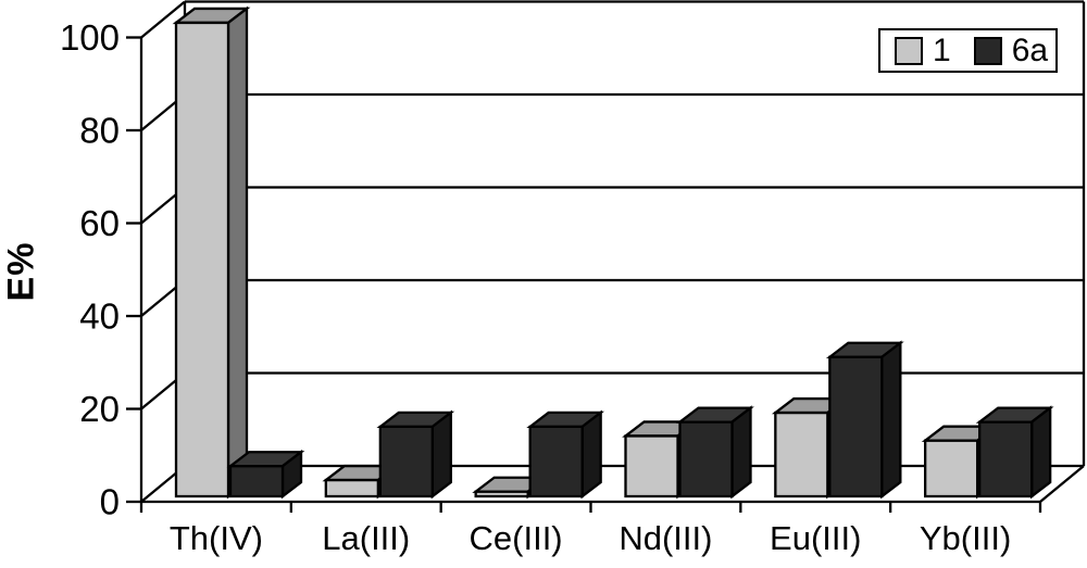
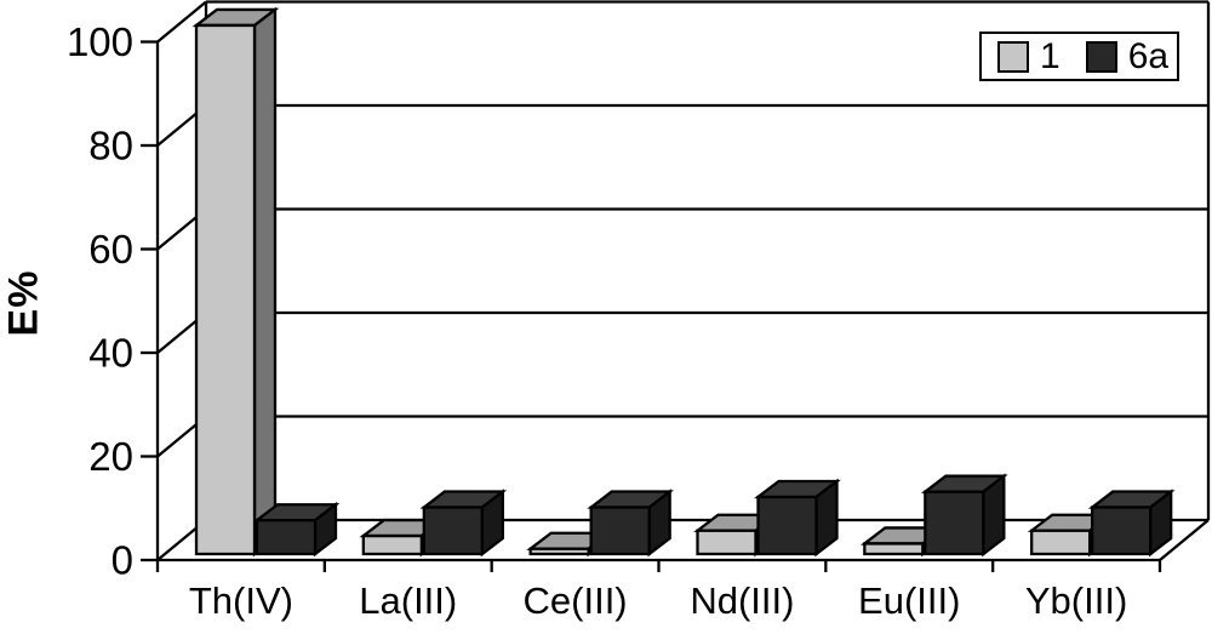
6a/La(III): 15 -> 9
6a/Ce(III): 15 -> 9
1/Nd(III): 13 -> 4
6a/Nd(III): 16 -> 11
1/Eu(III): 18 -> 2
6a/Eu(III): 30 -> 12
1/Yb(III): 12 -> 4
6a/Yb(III): 16 -> 9
